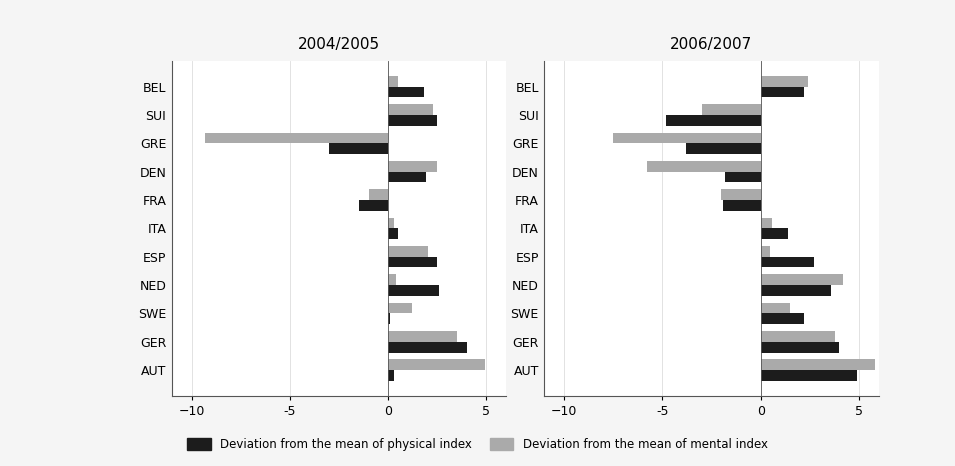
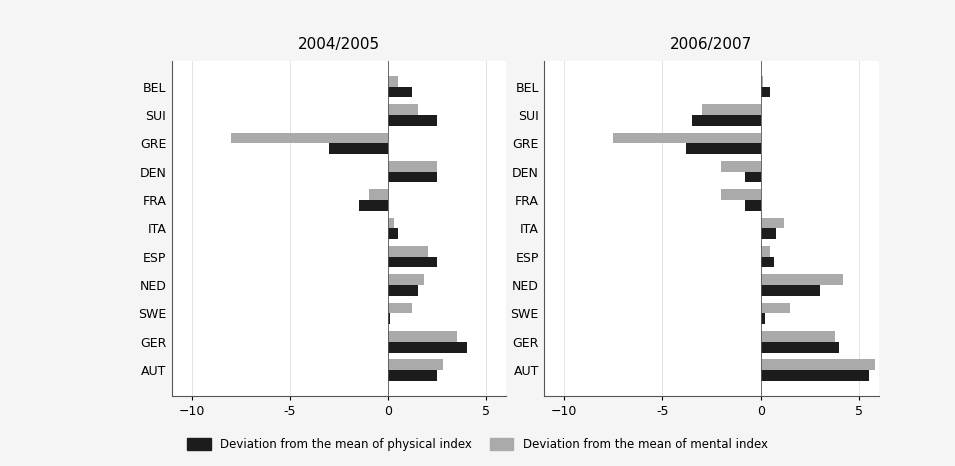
2004/2005/Deviation from the mean of physical index/BEL: 1.8 -> 1.2
2004/2005/Deviation from the mean of mental index/SUI: 2.3 -> 1.5
2004/2005/Deviation from the mean of mental index/GRE: -9.3 -> -8.0
2004/2005/Deviation from the mean of physical index/DEN: 1.9 -> 2.5
2004/2005/Deviation from the mean of mental index/NED: 0.4 -> 1.8
2004/2005/Deviation from the mean of physical index/NED: 2.6 -> 1.5
2004/2005/Deviation from the mean of mental index/AUT: 4.9 -> 2.8
2004/2005/Deviation from the mean of physical index/AUT: 0.3 -> 2.5
2006/2007/Deviation from the mean of mental index/BEL: 2.4 -> 0.1
2006/2007/Deviation from the mean of physical index/BEL: 2.2 -> 0.5
2006/2007/Deviation from the mean of physical index/SUI: -4.8 -> -3.5
2006/2007/Deviation from the mean of mental index/DEN: -5.8 -> -2.0
2006/2007/Deviation from the mean of physical index/DEN: -1.8 -> -0.8
2006/2007/Deviation from the mean of physical index/FRA: -1.9 -> -0.8
2006/2007/Deviation from the mean of mental index/ITA: 0.6 -> 1.2
2006/2007/Deviation from the mean of physical index/ITA: 1.4 -> 0.8
2006/2007/Deviation from the mean of physical index/ESP: 2.7 -> 0.7
2006/2007/Deviation from the mean of physical index/NED: 3.6 -> 3.0
2006/2007/Deviation from the mean of physical index/SWE: 2.2 -> 0.2
2006/2007/Deviation from the mean of physical index/AUT: 4.9 -> 5.5
